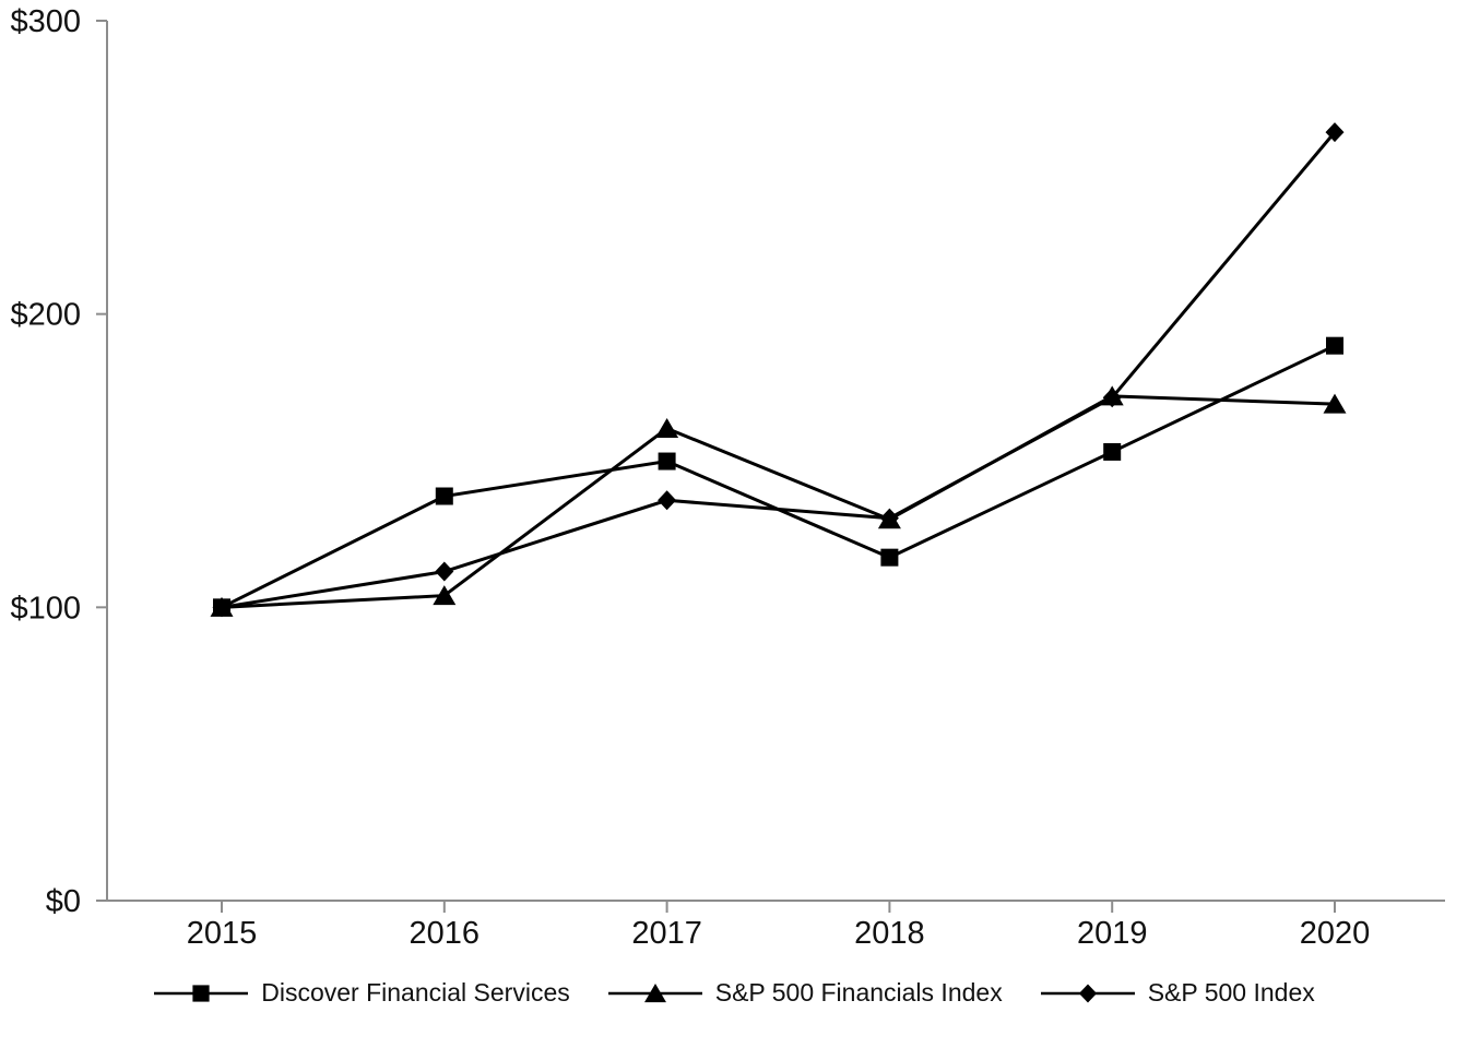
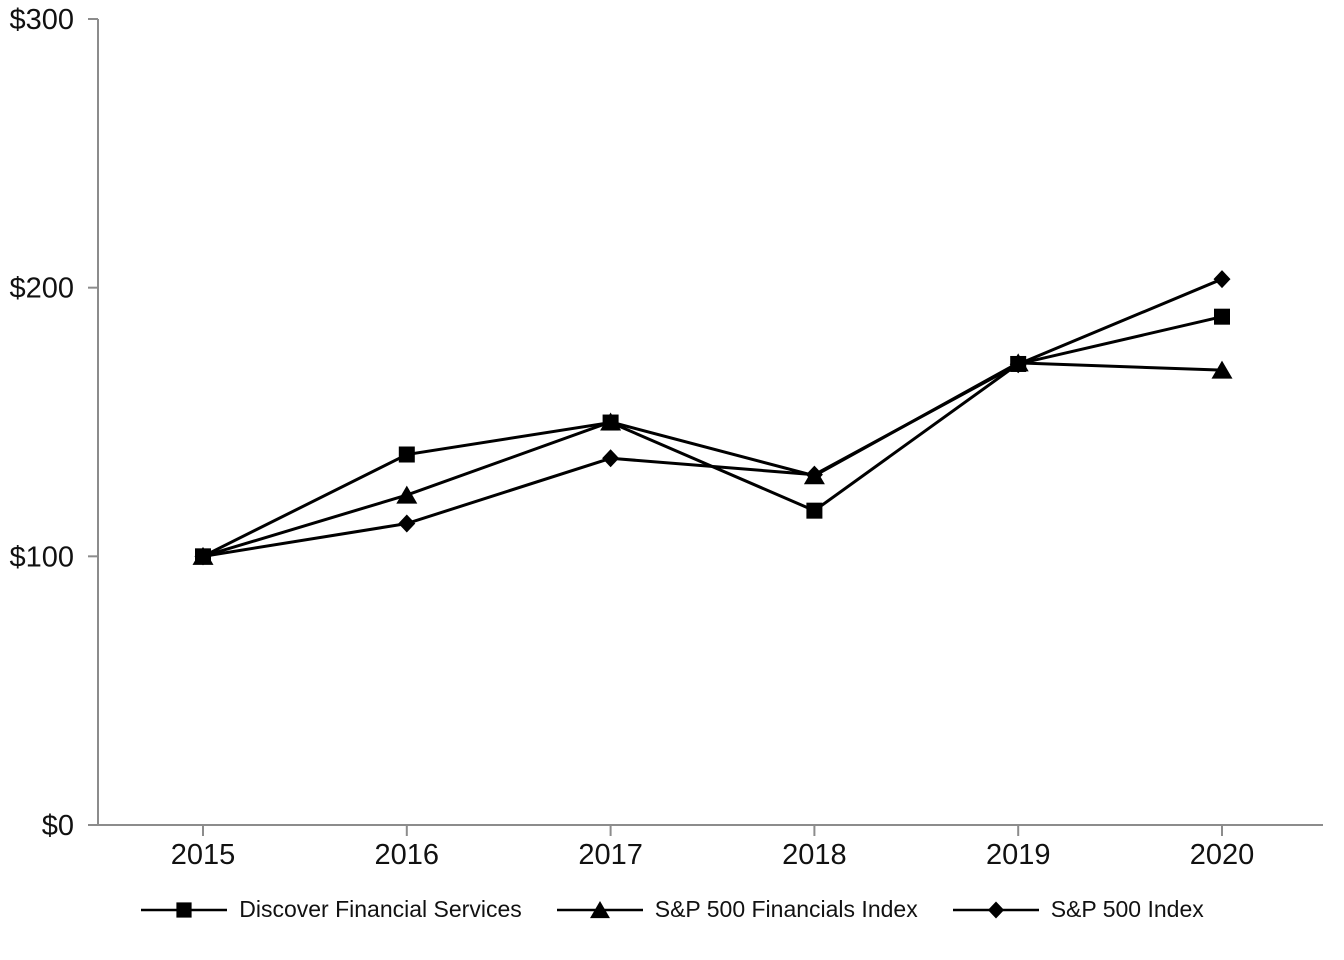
S&P 500 Financials Index/2016: $104 -> $123
S&P 500 Financials Index/2017: $161 -> $150
Discover Financial Services/2019: $153 -> $172
S&P 500 Index/2020: $262 -> $203
